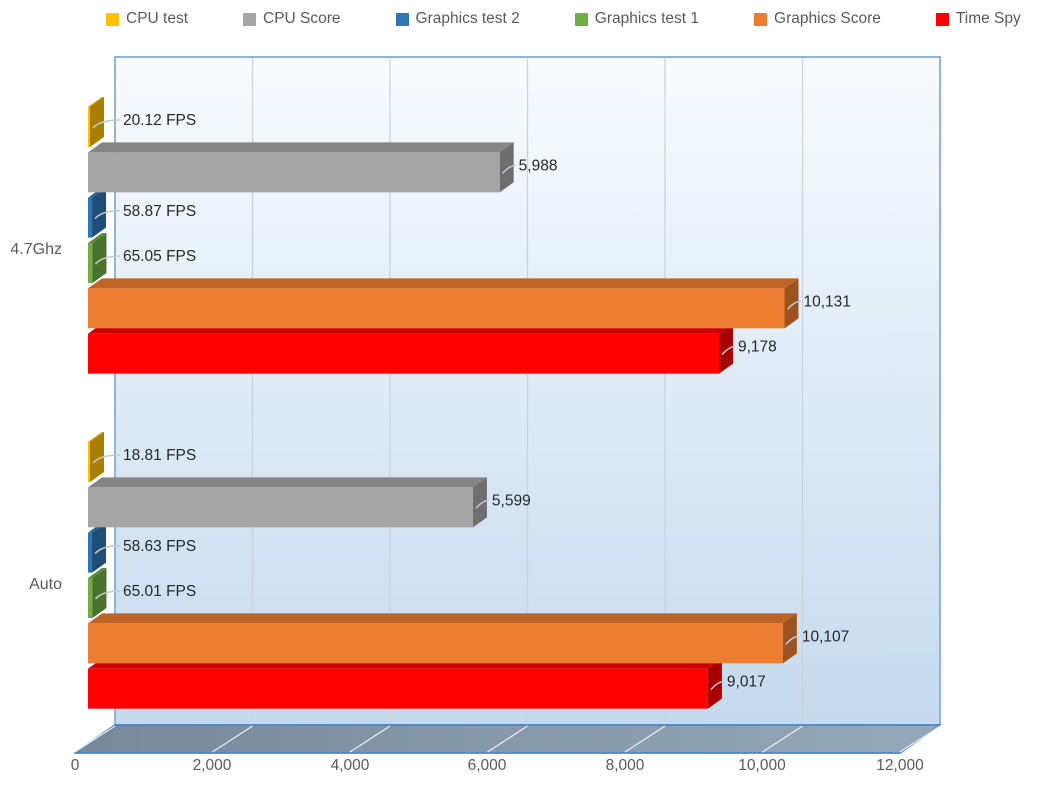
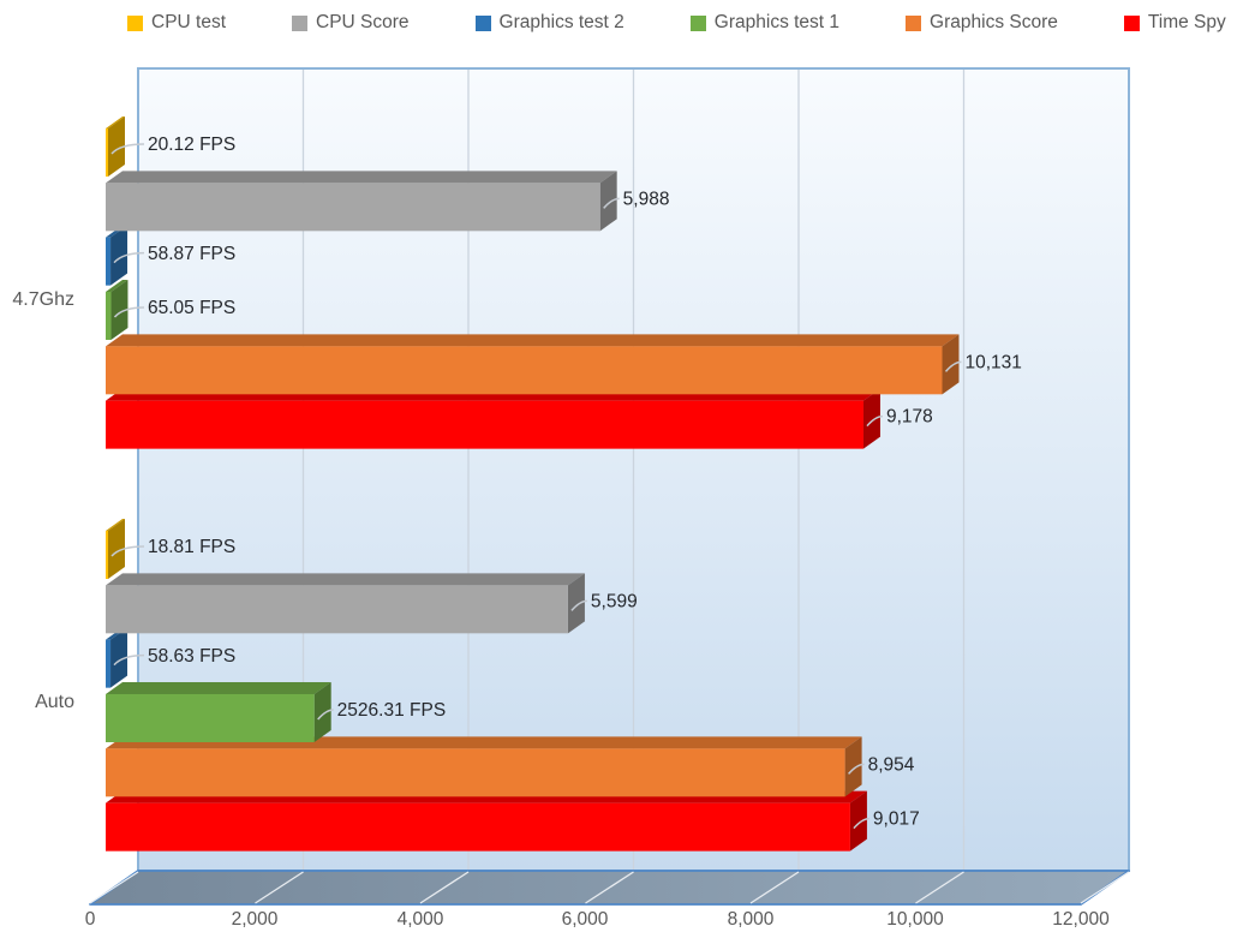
Graphics test 1/Auto: 65.01 -> 2526.31
Graphics Score/Auto: 10,107 -> 8,954
